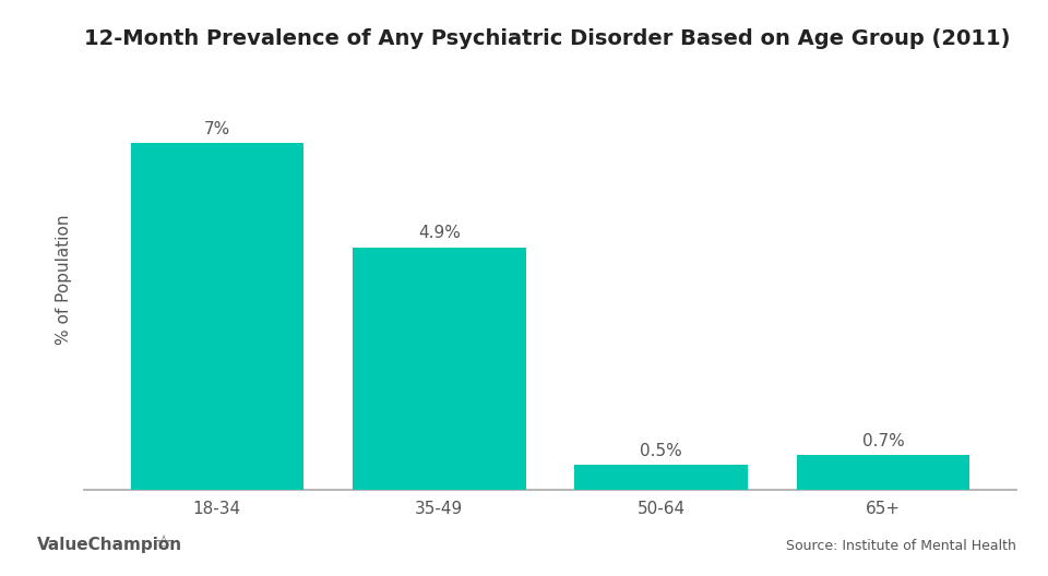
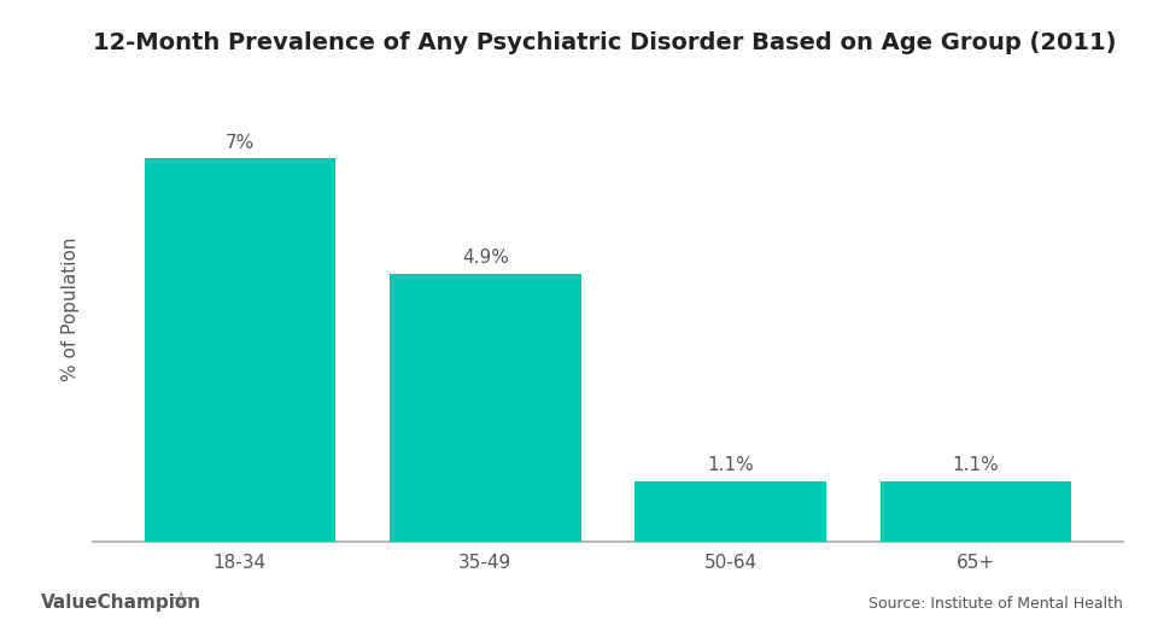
50-64: 0.5% -> 1.1%
65+: 0.7% -> 1.1%
